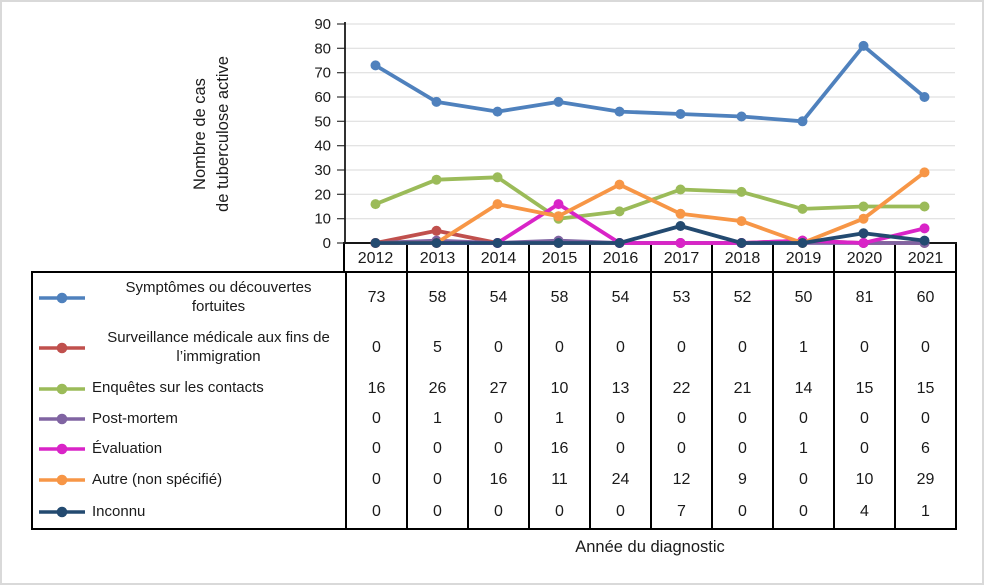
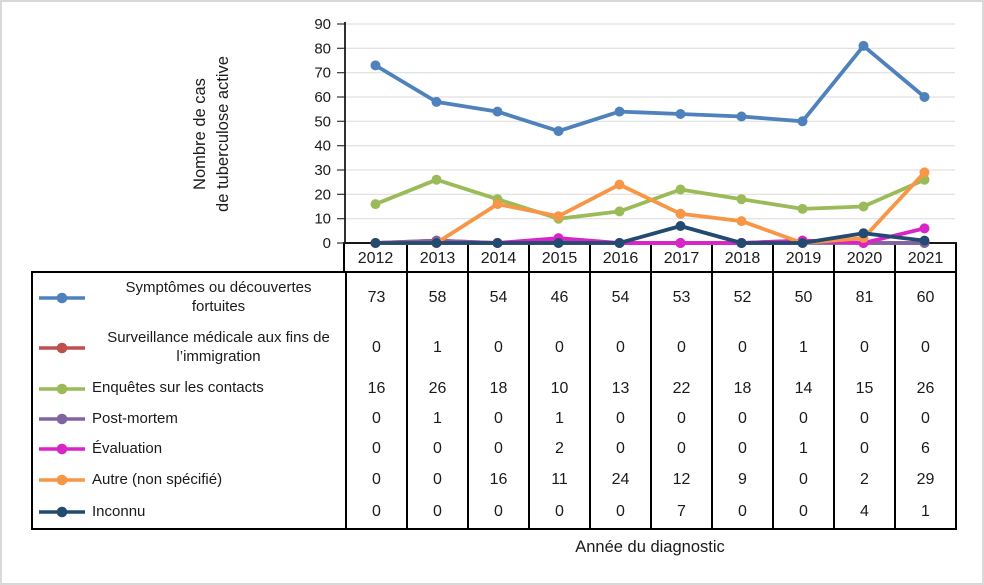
Surveillance médicale aux fins de l’immigration/2013: 5 -> 1
Enquêtes sur les contacts/2014: 27 -> 18
Symptômes ou découvertes fortuites/2015: 58 -> 46
Évaluation/2015: 16 -> 2
Enquêtes sur les contacts/2018: 21 -> 18
Autre (non spécifié)/2020: 10 -> 2
Enquêtes sur les contacts/2021: 15 -> 26
